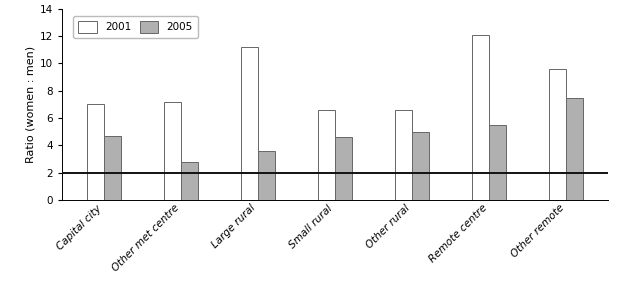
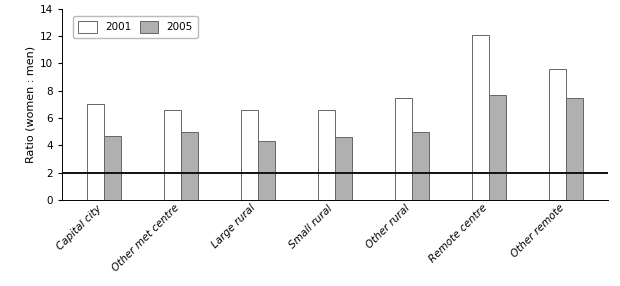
2001/Other met centre: 7.2 -> 6.6
2005/Other met centre: 2.8 -> 5.0
2001/Large rural: 11.2 -> 6.6
2005/Large rural: 3.6 -> 4.3
2001/Other rural: 6.6 -> 7.5
2005/Remote centre: 5.5 -> 7.7
